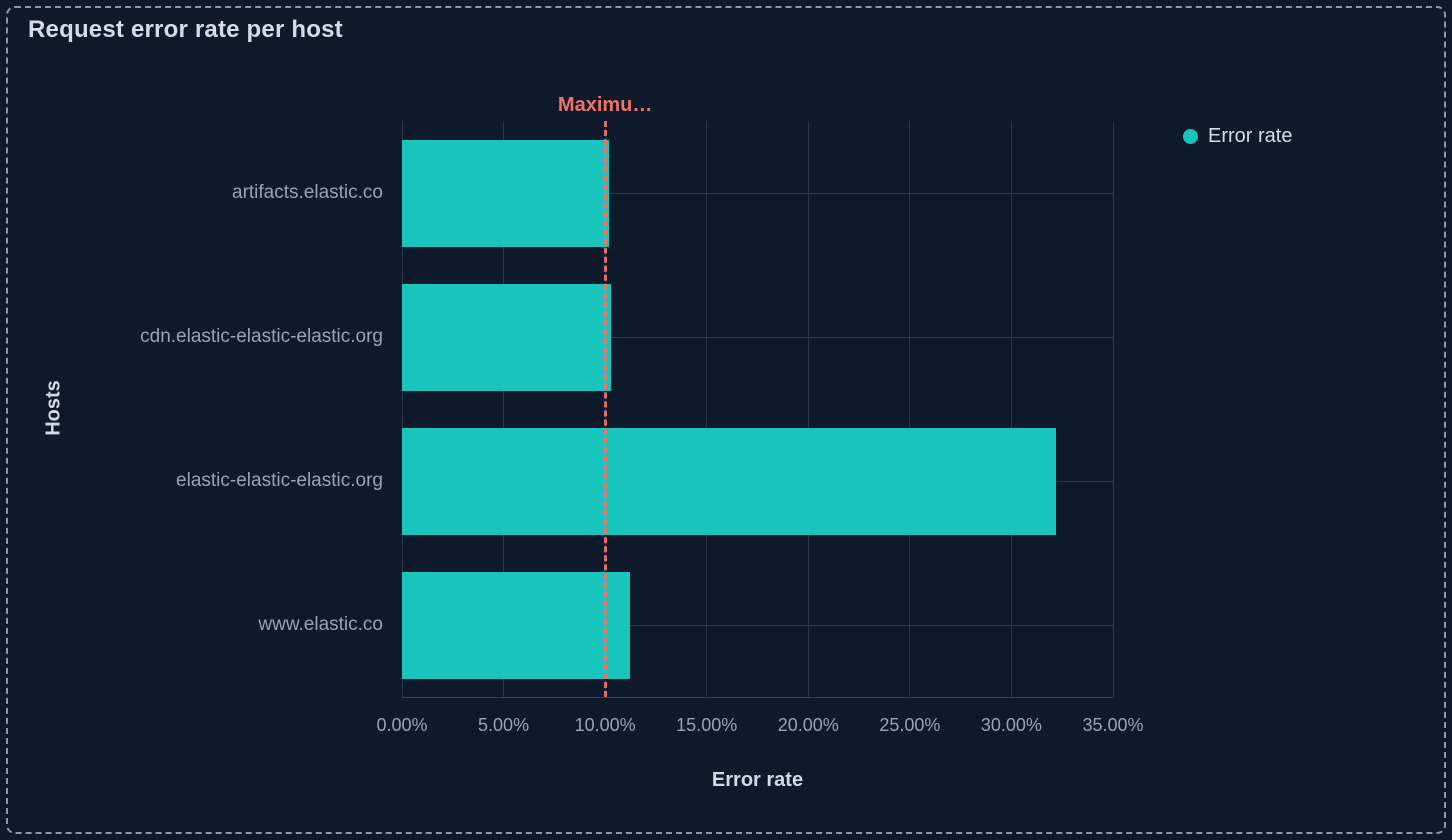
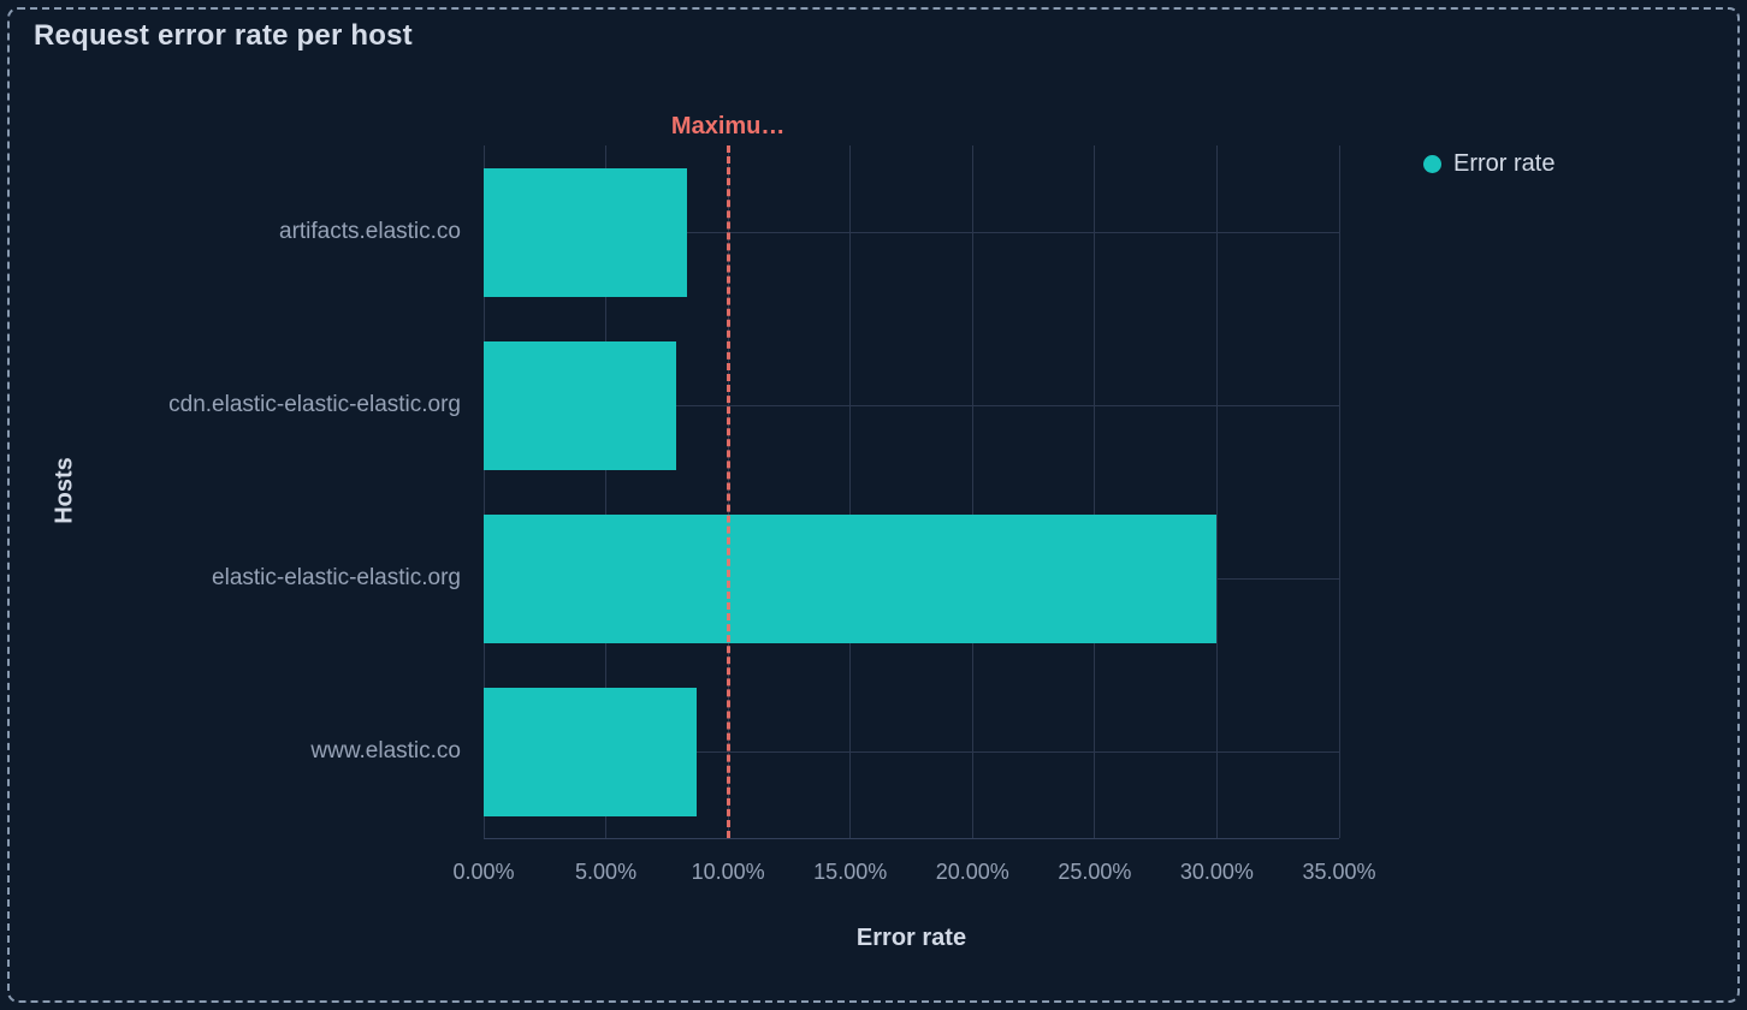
artifacts.elastic.co: 10.2% -> 8.3%
cdn.elastic-elastic-elastic.org: 10.3% -> 7.9%
elastic-elastic-elastic.org: 32.2% -> 30.0%
www.elastic.co: 11.2% -> 8.7%
